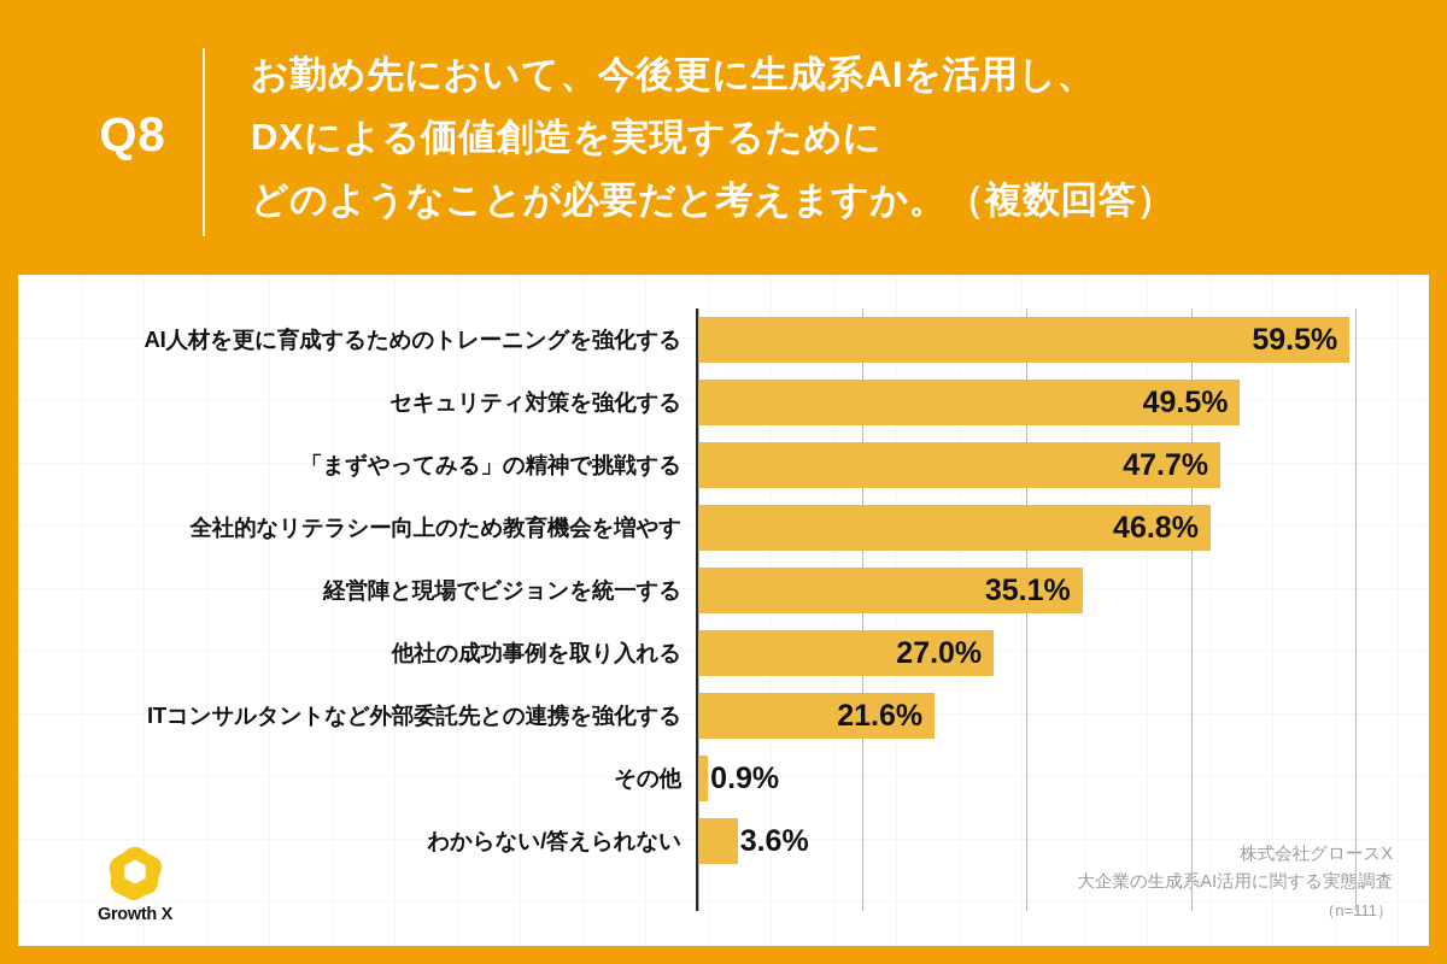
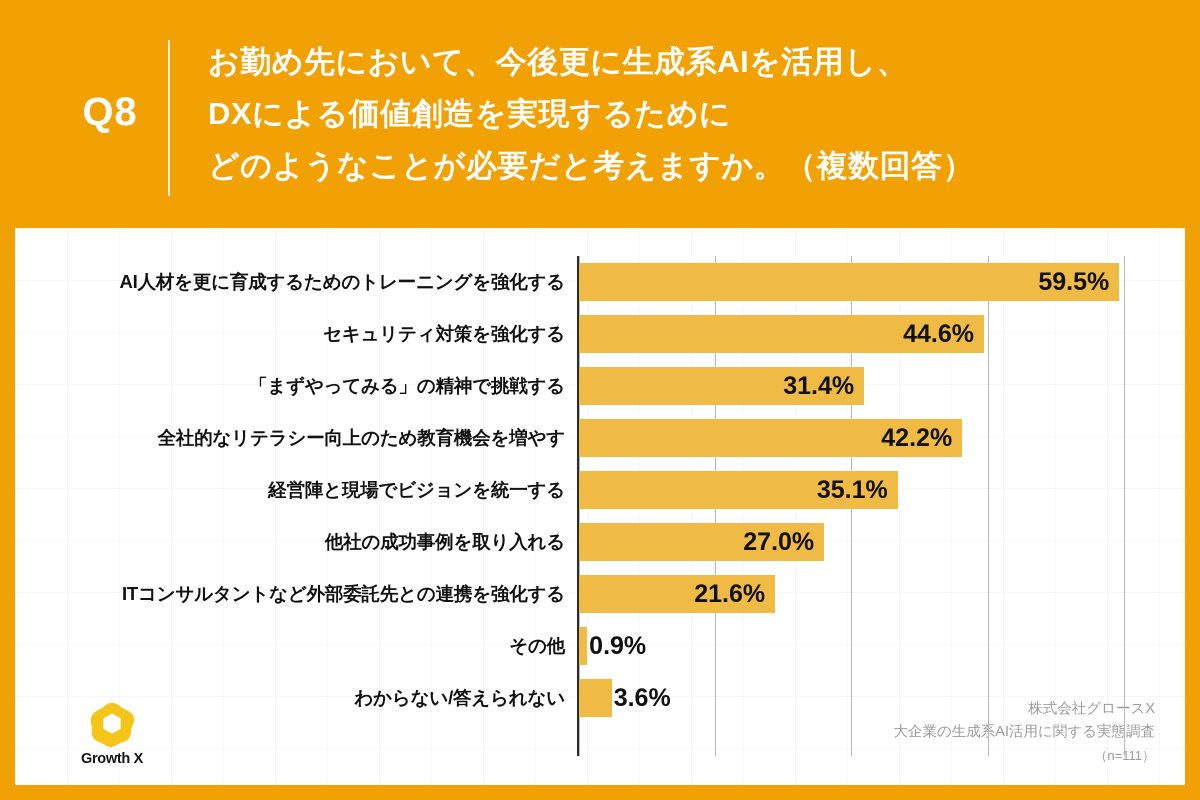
セキュリティ対策を強化する: 49.5% -> 44.6%
「まずやってみる」の精神で挑戦する: 47.7% -> 31.4%
全社的なリテラシー向上のため教育機会を増やす: 46.8% -> 42.2%
